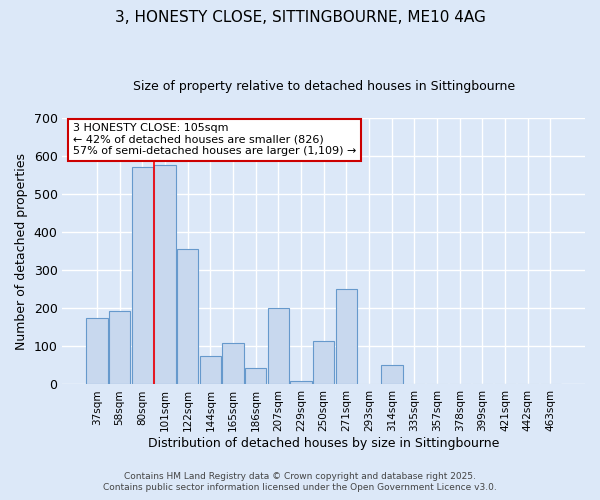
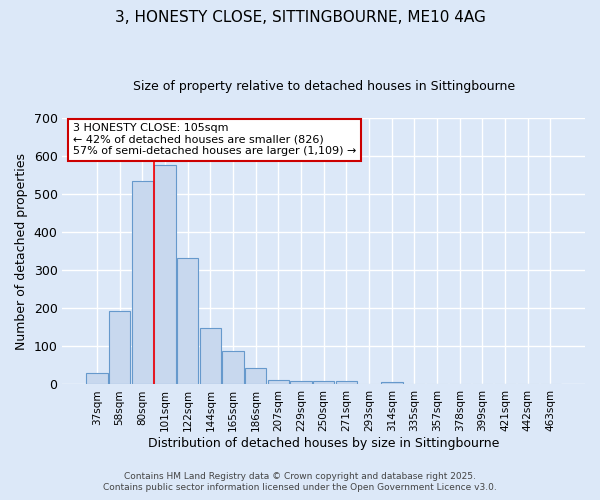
37sqm: 175 -> 30
80sqm: 570 -> 535
122sqm: 355 -> 332
144sqm: 75 -> 147
165sqm: 110 -> 87
207sqm: 200 -> 13
250sqm: 115 -> 8
271sqm: 250 -> 8
314sqm: 50 -> 6
